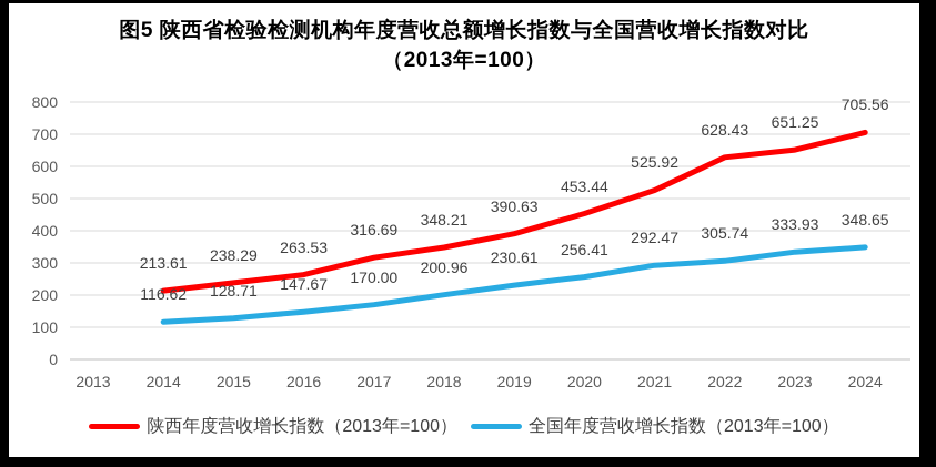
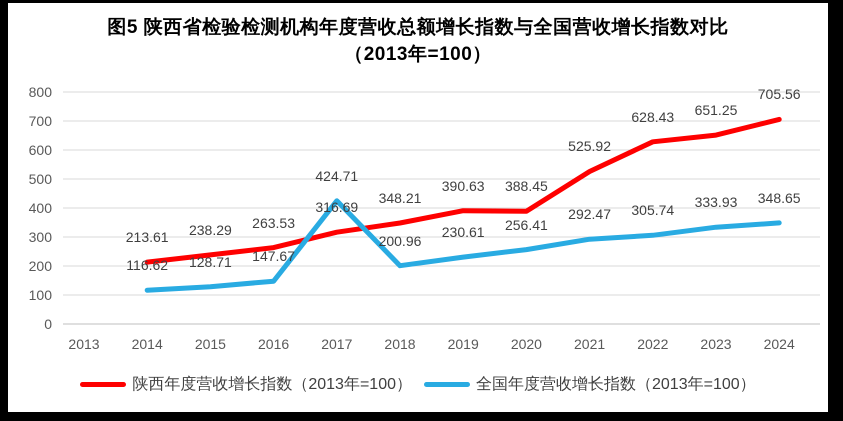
全国年度营收增长指数（2013年=100）/2017: 170.00 -> 424.71
陕西年度营收增长指数（2013年=100）/2020: 453.44 -> 388.45
